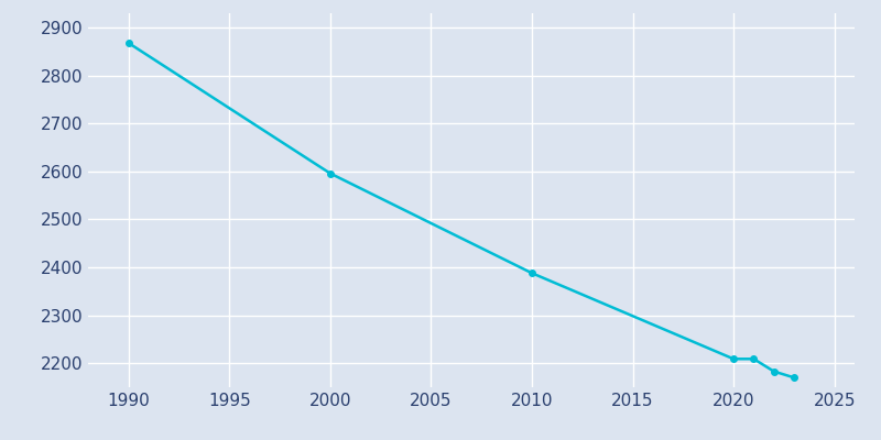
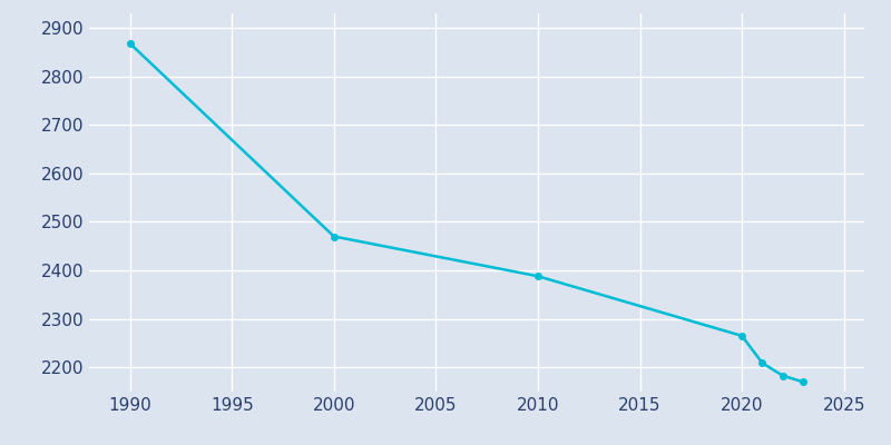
2000: 2596 -> 2470
2020: 2209 -> 2265
